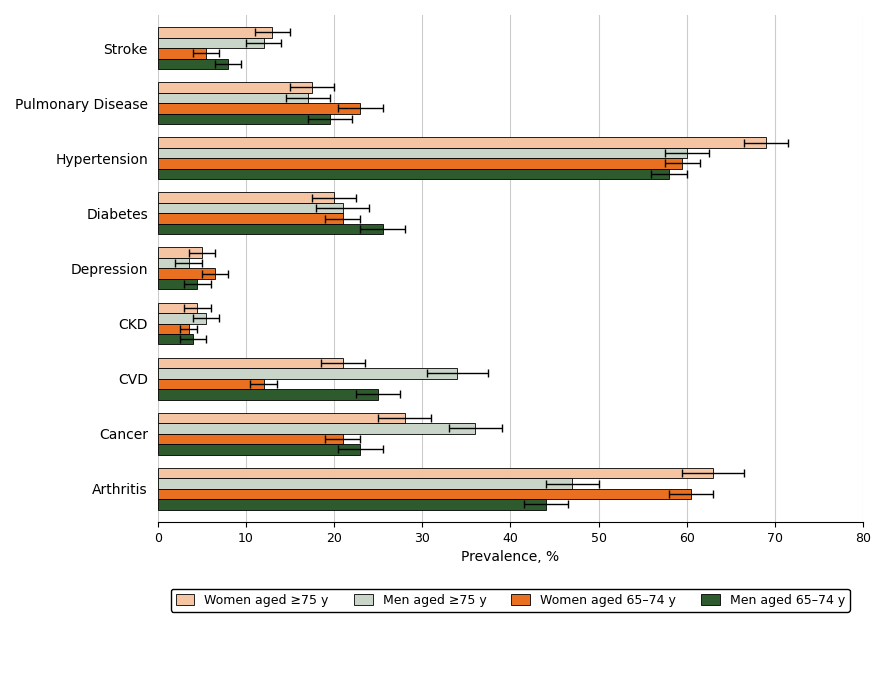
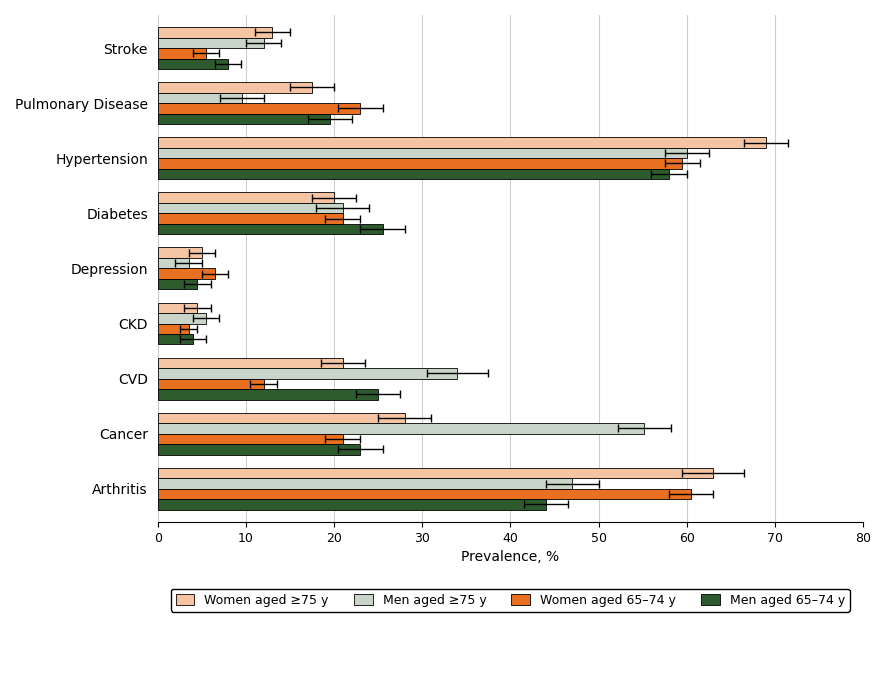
Men aged ≥75 y/Pulmonary Disease: 17.0 -> 9.6
Men aged ≥75 y/Cancer: 36.0 -> 55.2
